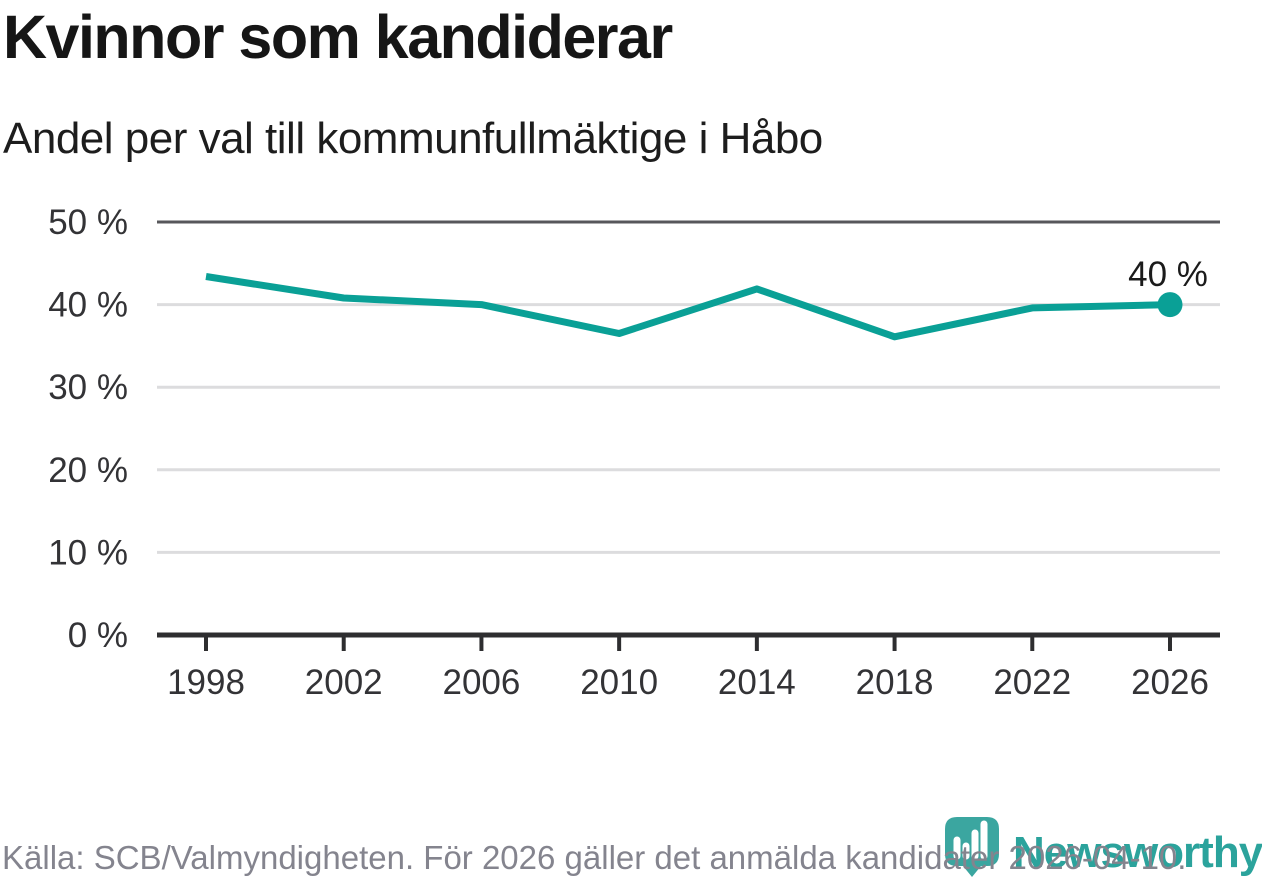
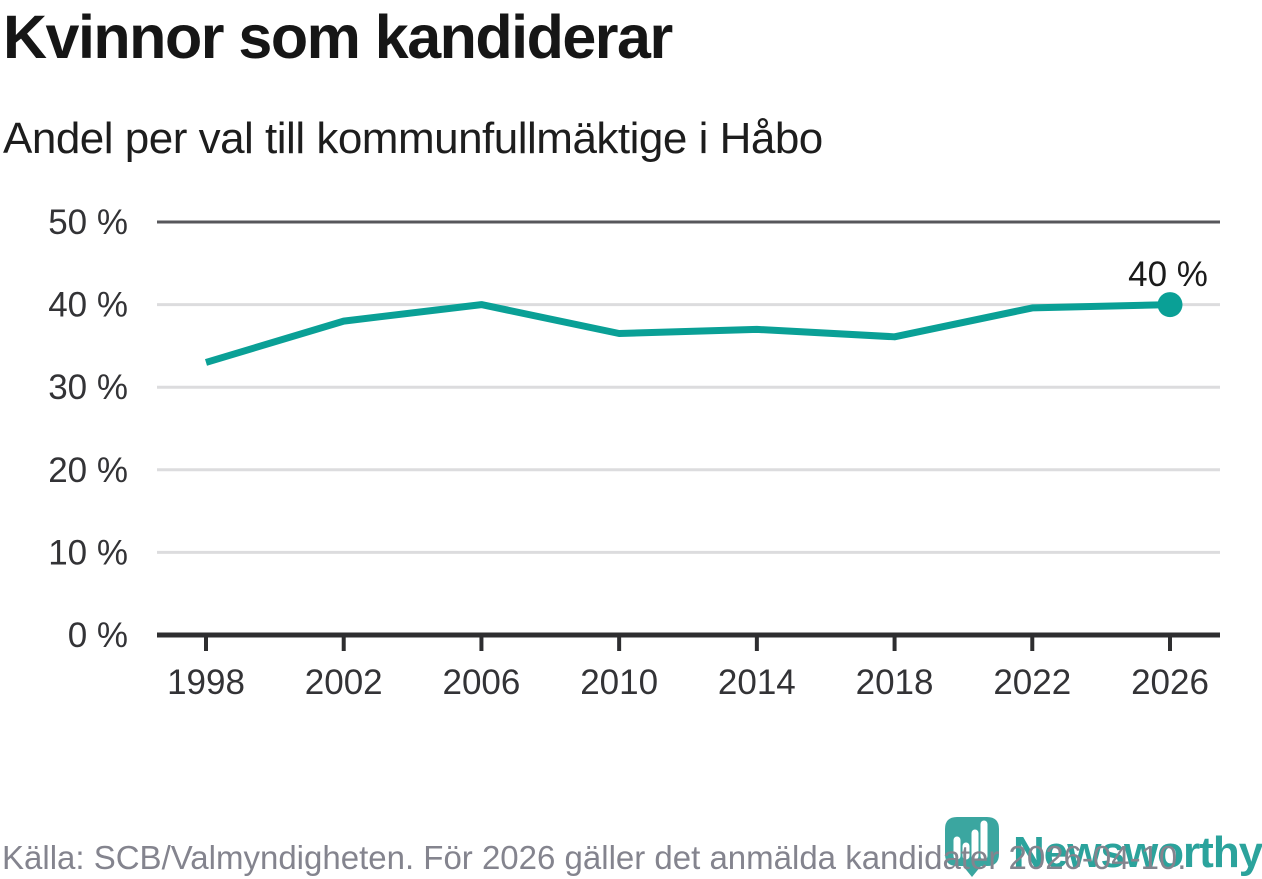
1998: 43% -> 33%
2002: 41% -> 38%
2014: 42% -> 37%
